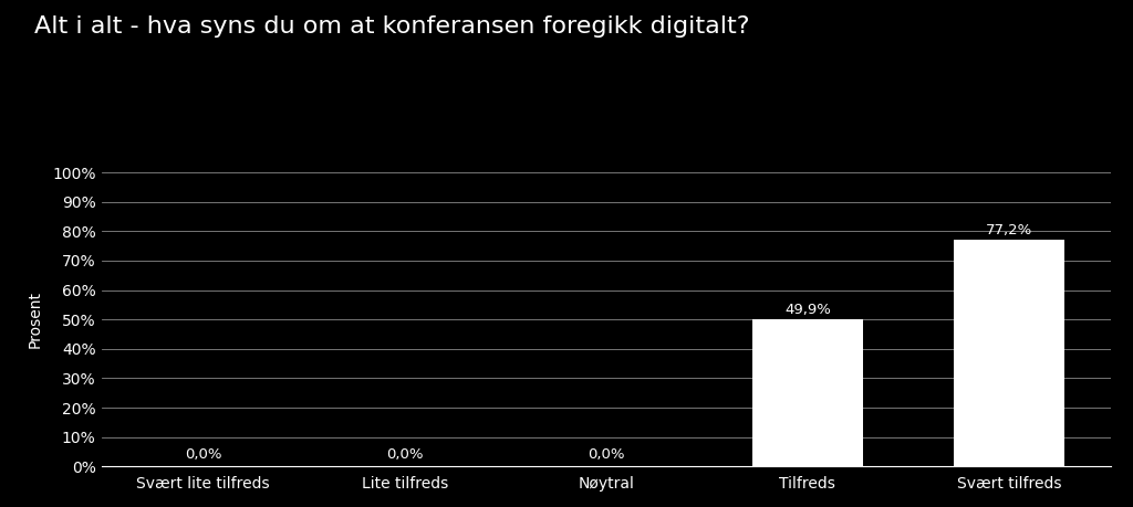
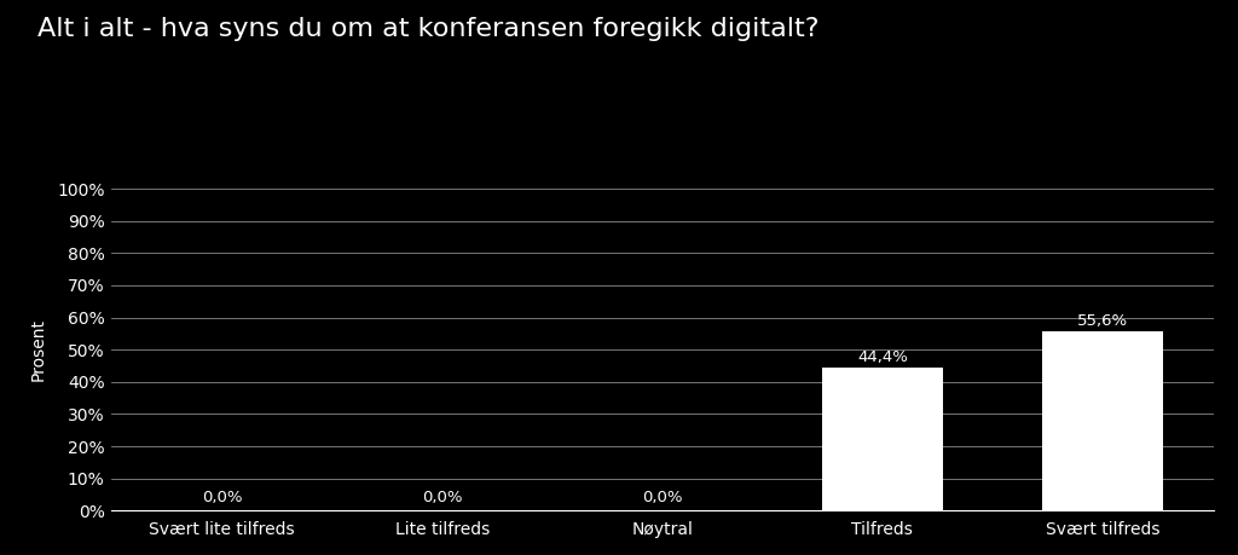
Tilfreds: 49,9% -> 44,4%
Svært tilfreds: 77,2% -> 55,6%
